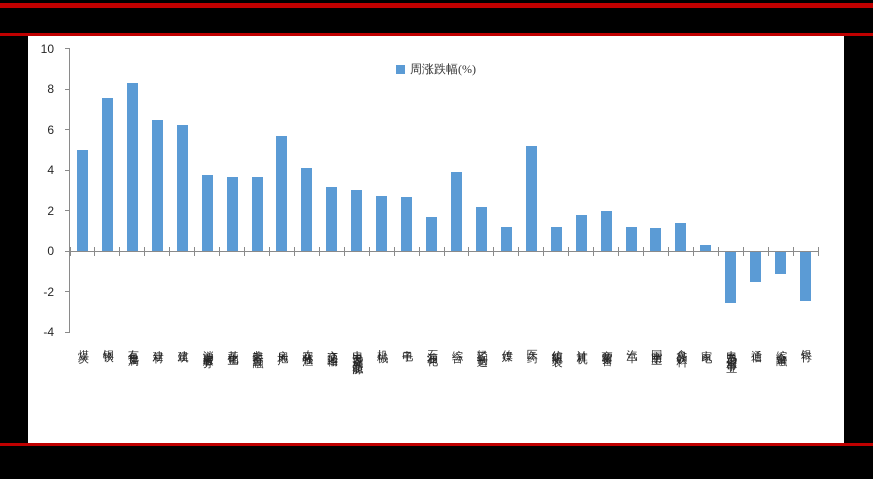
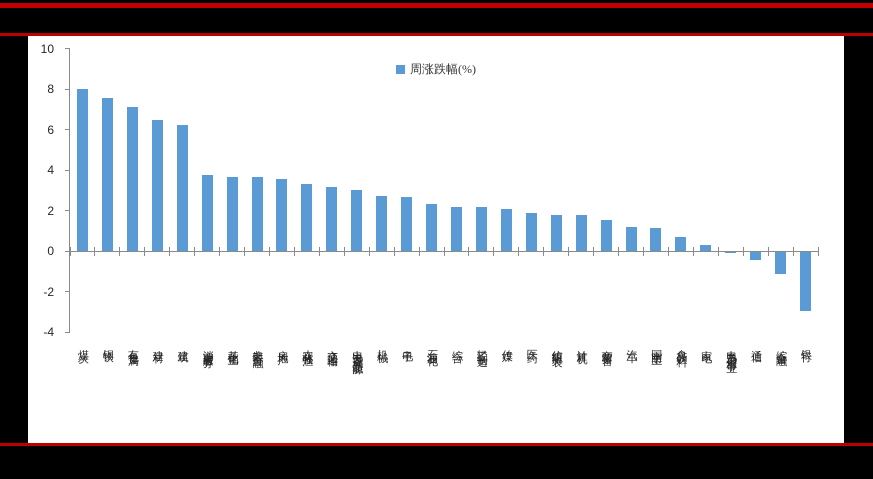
煤炭: 5.0 -> 8.0
有色金属: 8.3 -> 7.1
房地产: 5.7 -> 3.5
农林牧渔: 4.1 -> 3.3
石油石化: 1.7 -> 2.3
综合: 3.9 -> 2.1
传媒: 1.2 -> 2.0
医药: 5.2 -> 1.9
纺织服装: 1.2 -> 1.8
商贸零售: 2.0 -> 1.6
食品饮料: 1.4 -> 0.7
电力及公用事业: -2.5 -> -0.1
通信: -1.5 -> -0.4
银行: -2.4 -> -2.9
